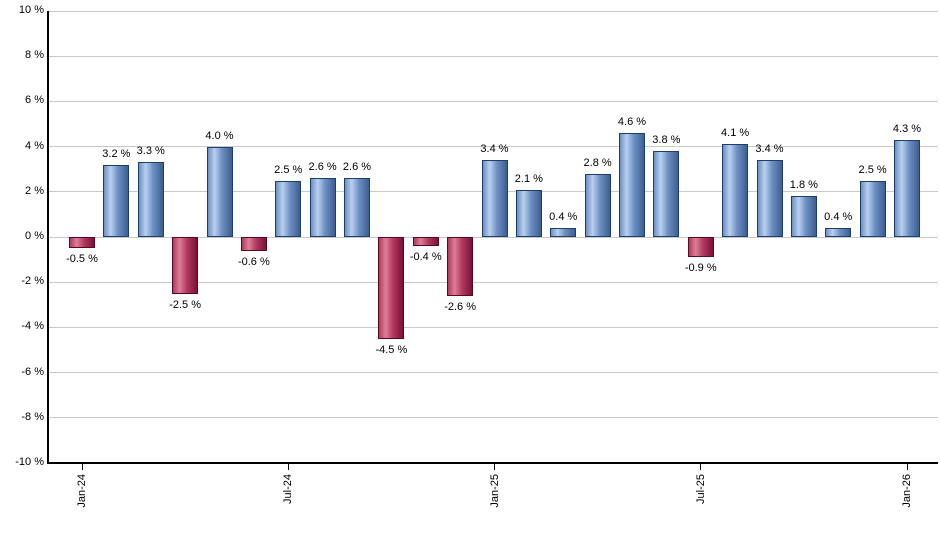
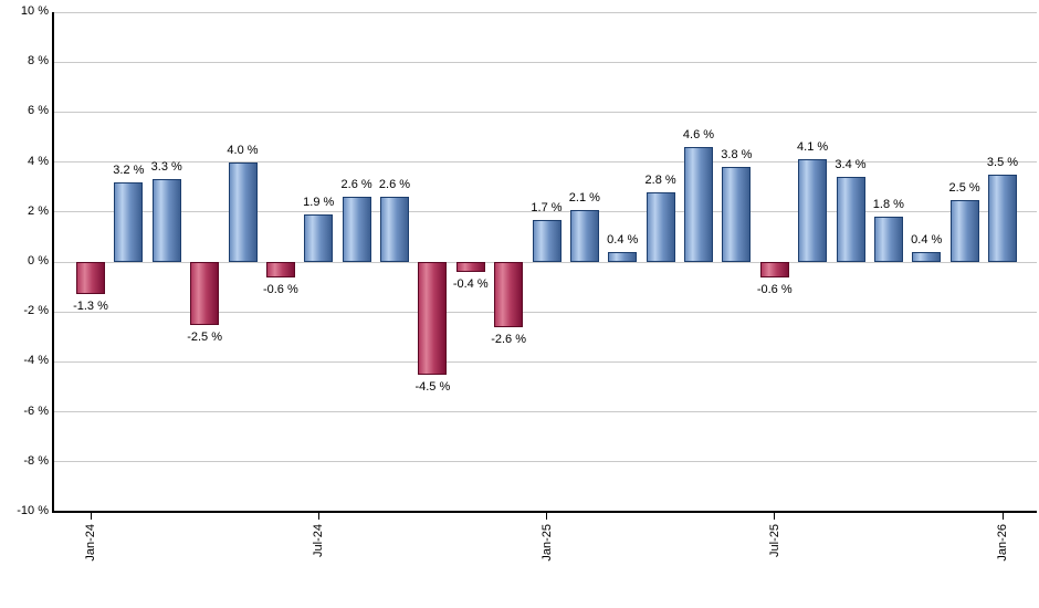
Jan-24: -0.5 -> -1.3
Jul-24: 2.5 -> 1.9
Jan-25: 3.4 -> 1.7
Jul-25: -0.9 -> -0.6
Jan-26: 4.3 -> 3.5
